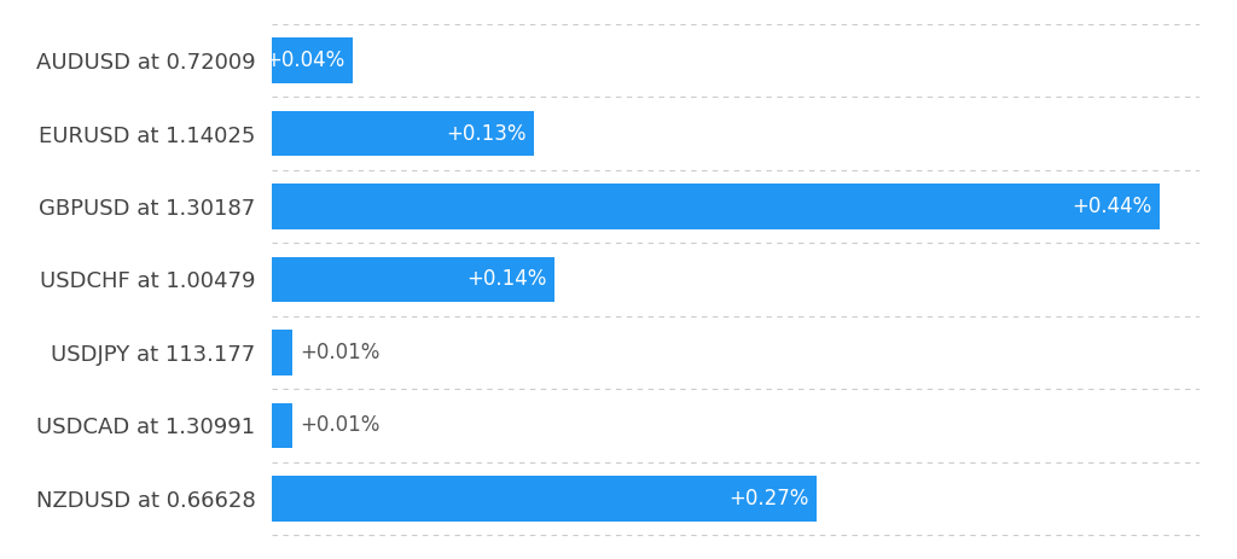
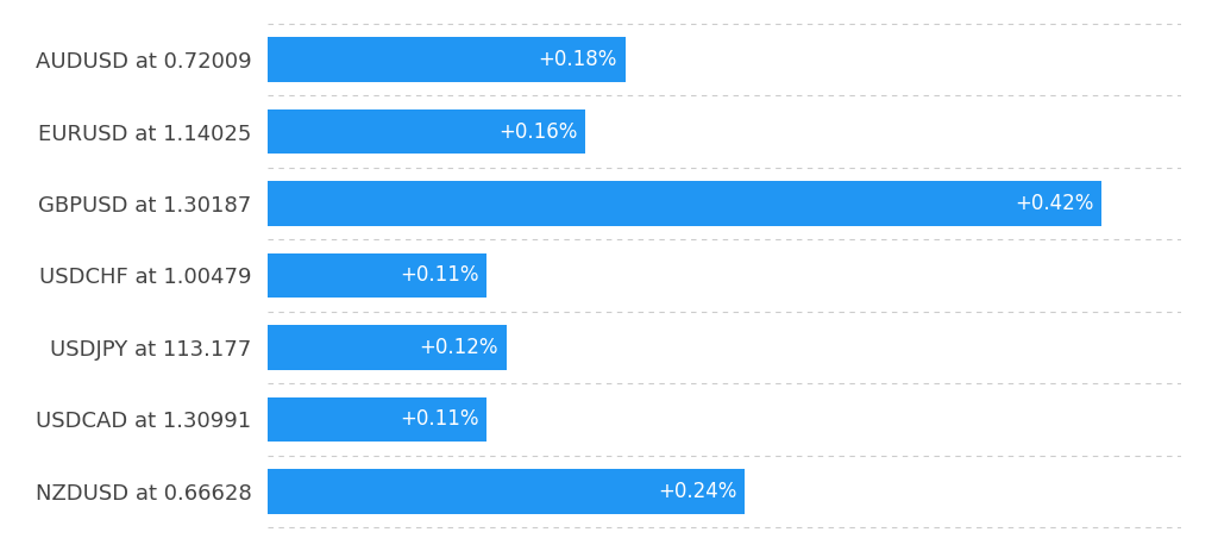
AUDUSD at 0.72009: +0.04% -> +0.18%
EURUSD at 1.14025: +0.13% -> +0.16%
GBPUSD at 1.30187: +0.44% -> +0.42%
USDCHF at 1.00479: +0.14% -> +0.11%
USDJPY at 113.177: +0.01% -> +0.12%
USDCAD at 1.30991: +0.01% -> +0.11%
NZDUSD at 0.66628: +0.27% -> +0.24%
